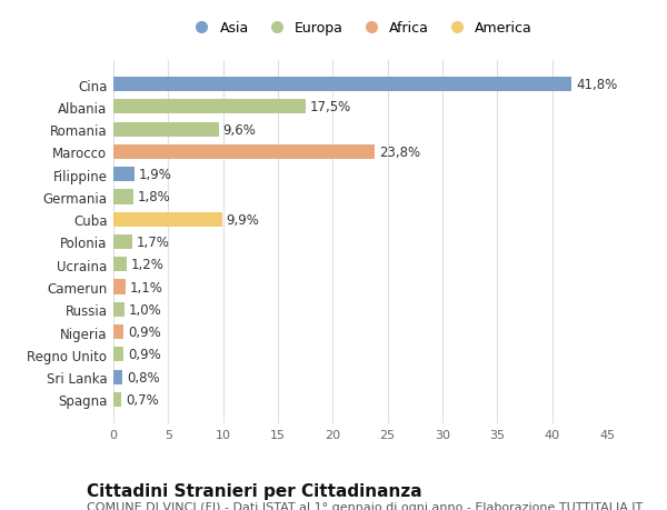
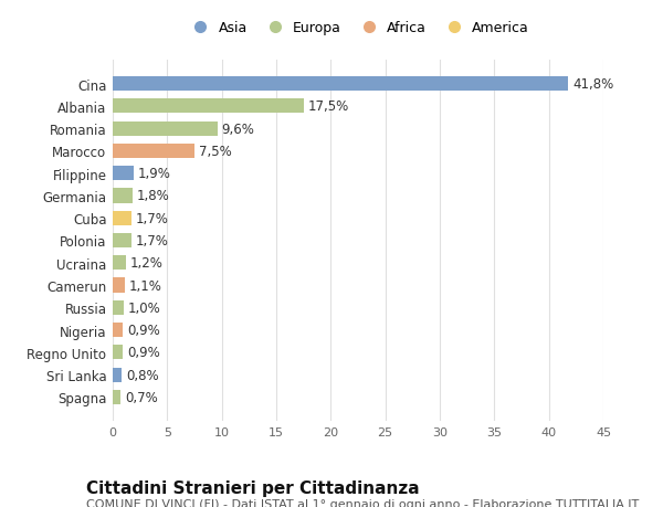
Marocco: 23,8% -> 7,5%
Cuba: 9,9% -> 1,7%
